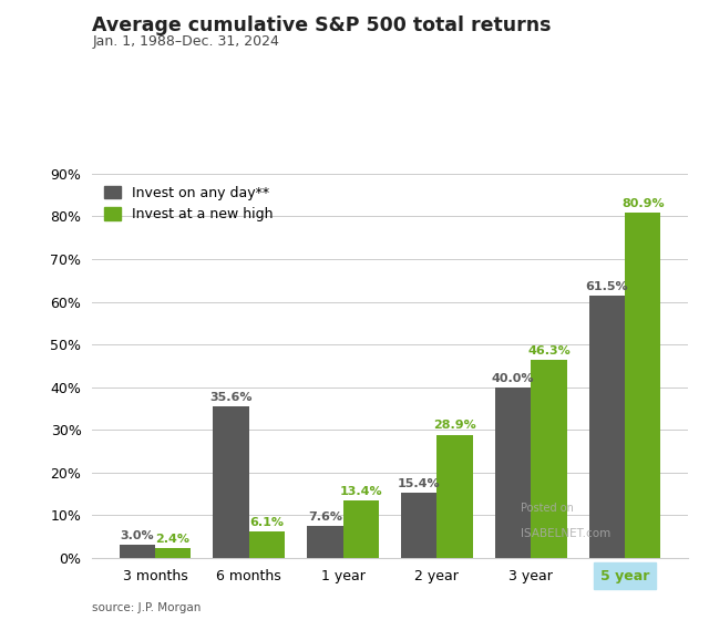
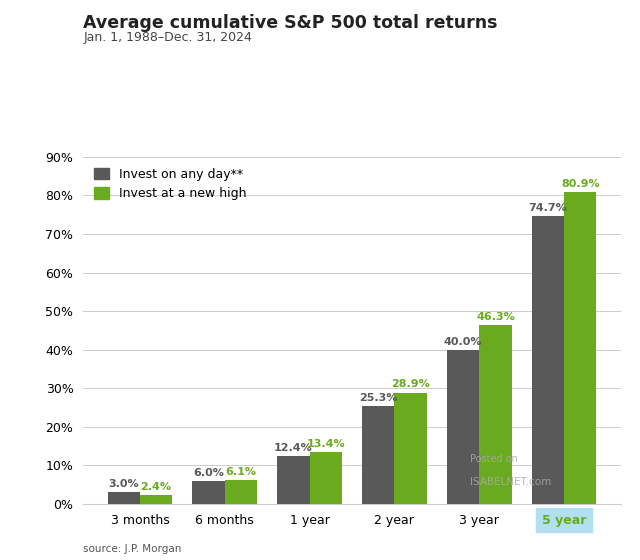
Invest on any day**/6 months: 35.6% -> 6.0%
Invest on any day**/1 year: 7.6% -> 12.4%
Invest on any day**/2 year: 15.4% -> 25.3%
Invest on any day**/5 year: 61.5% -> 74.7%
